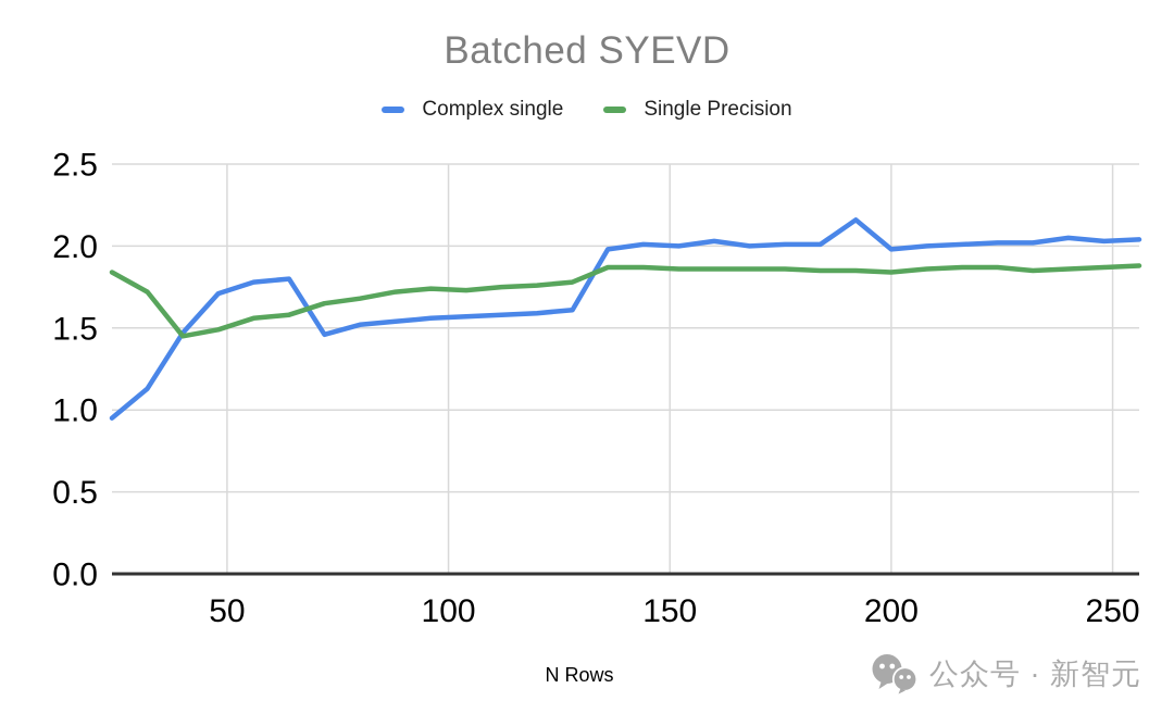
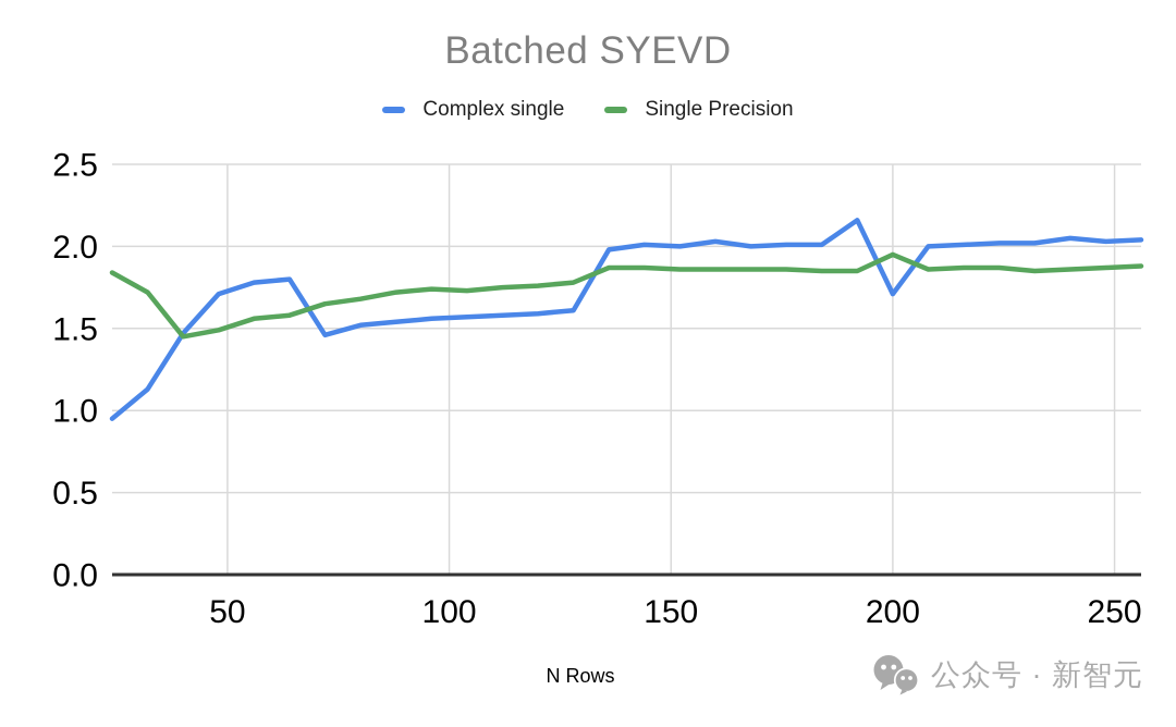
Complex single/200: 1.98 -> 1.71
Single Precision/200: 1.84 -> 1.95
